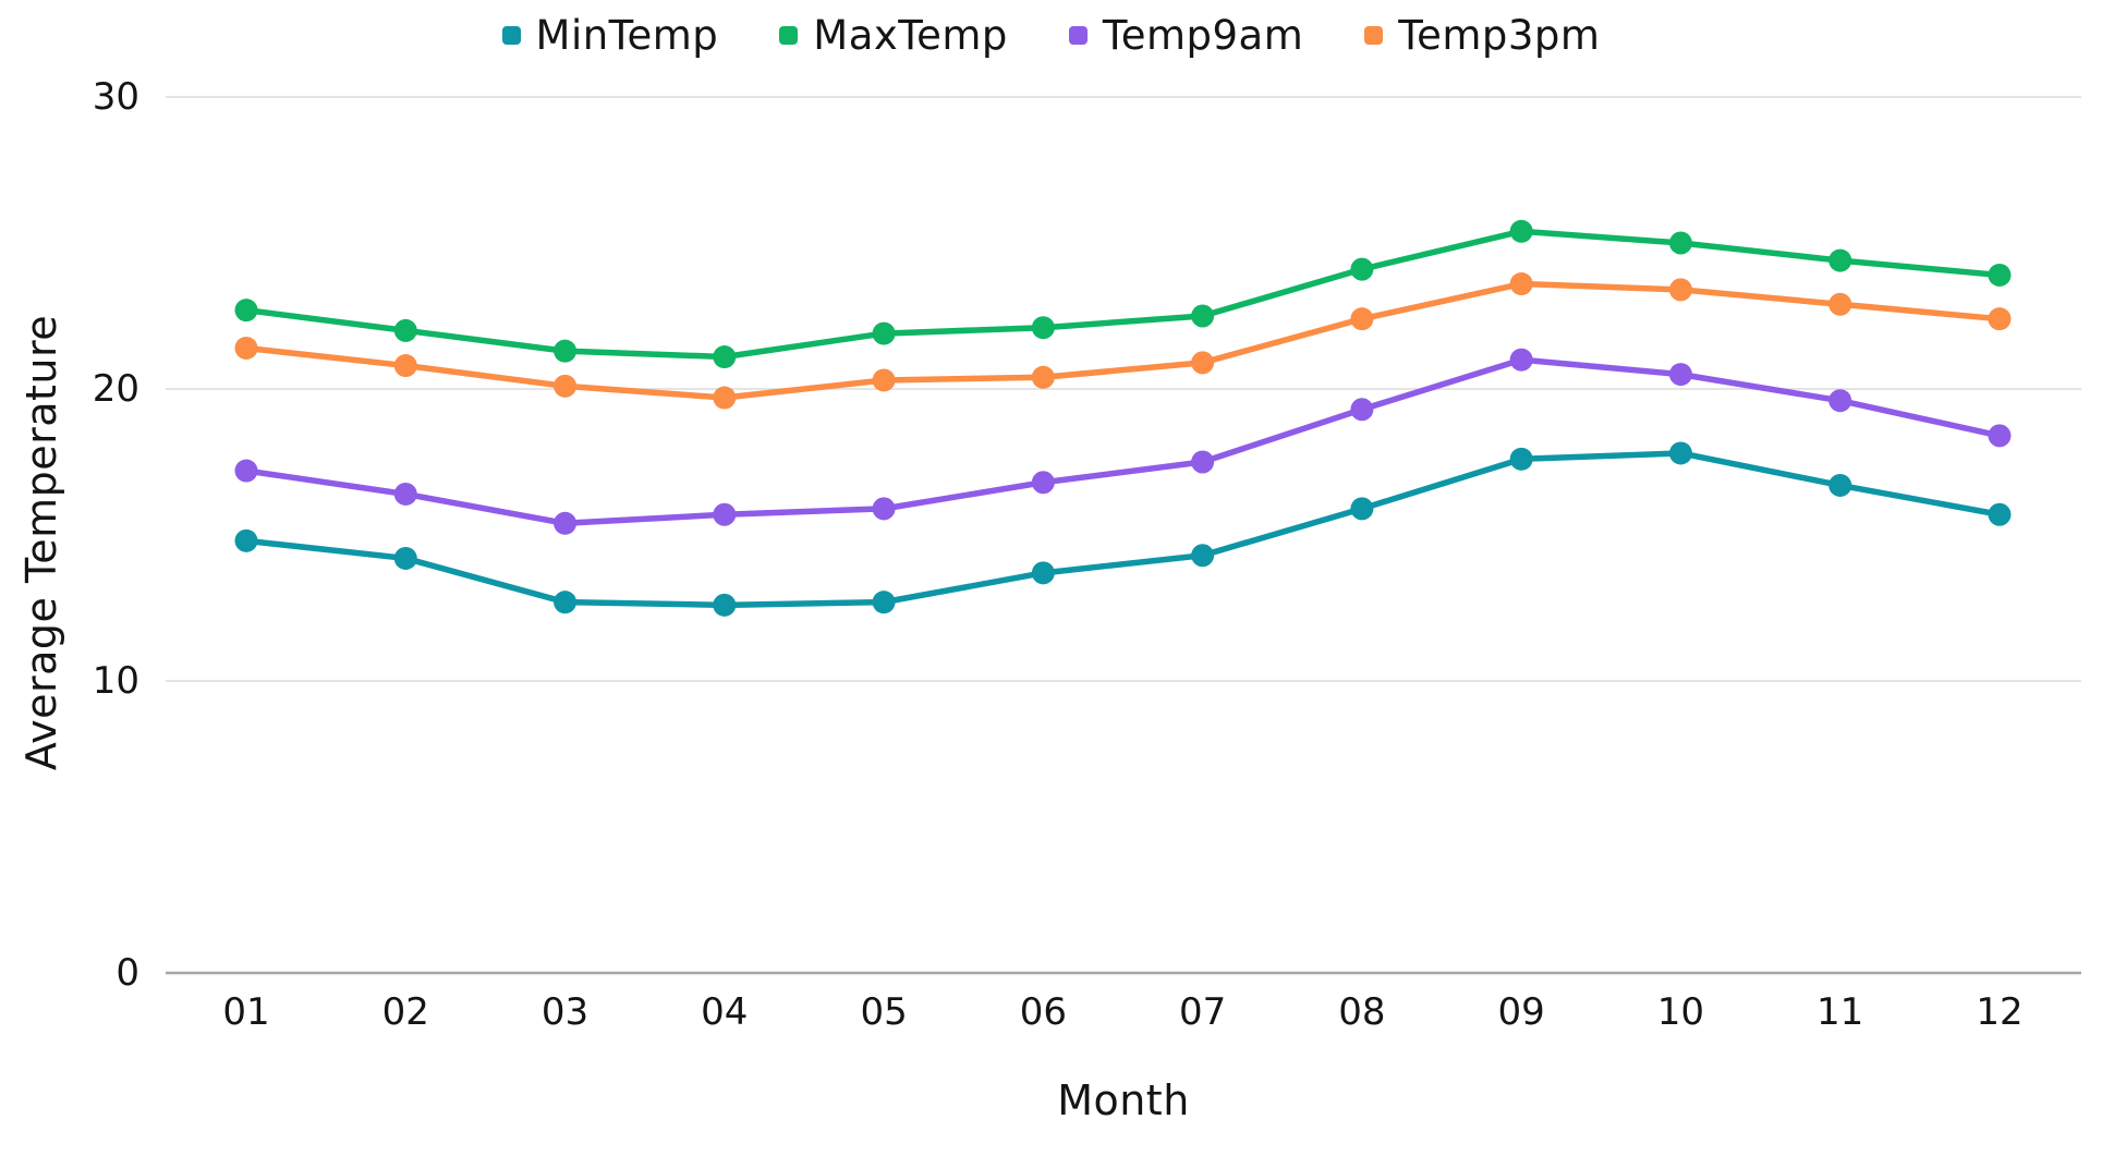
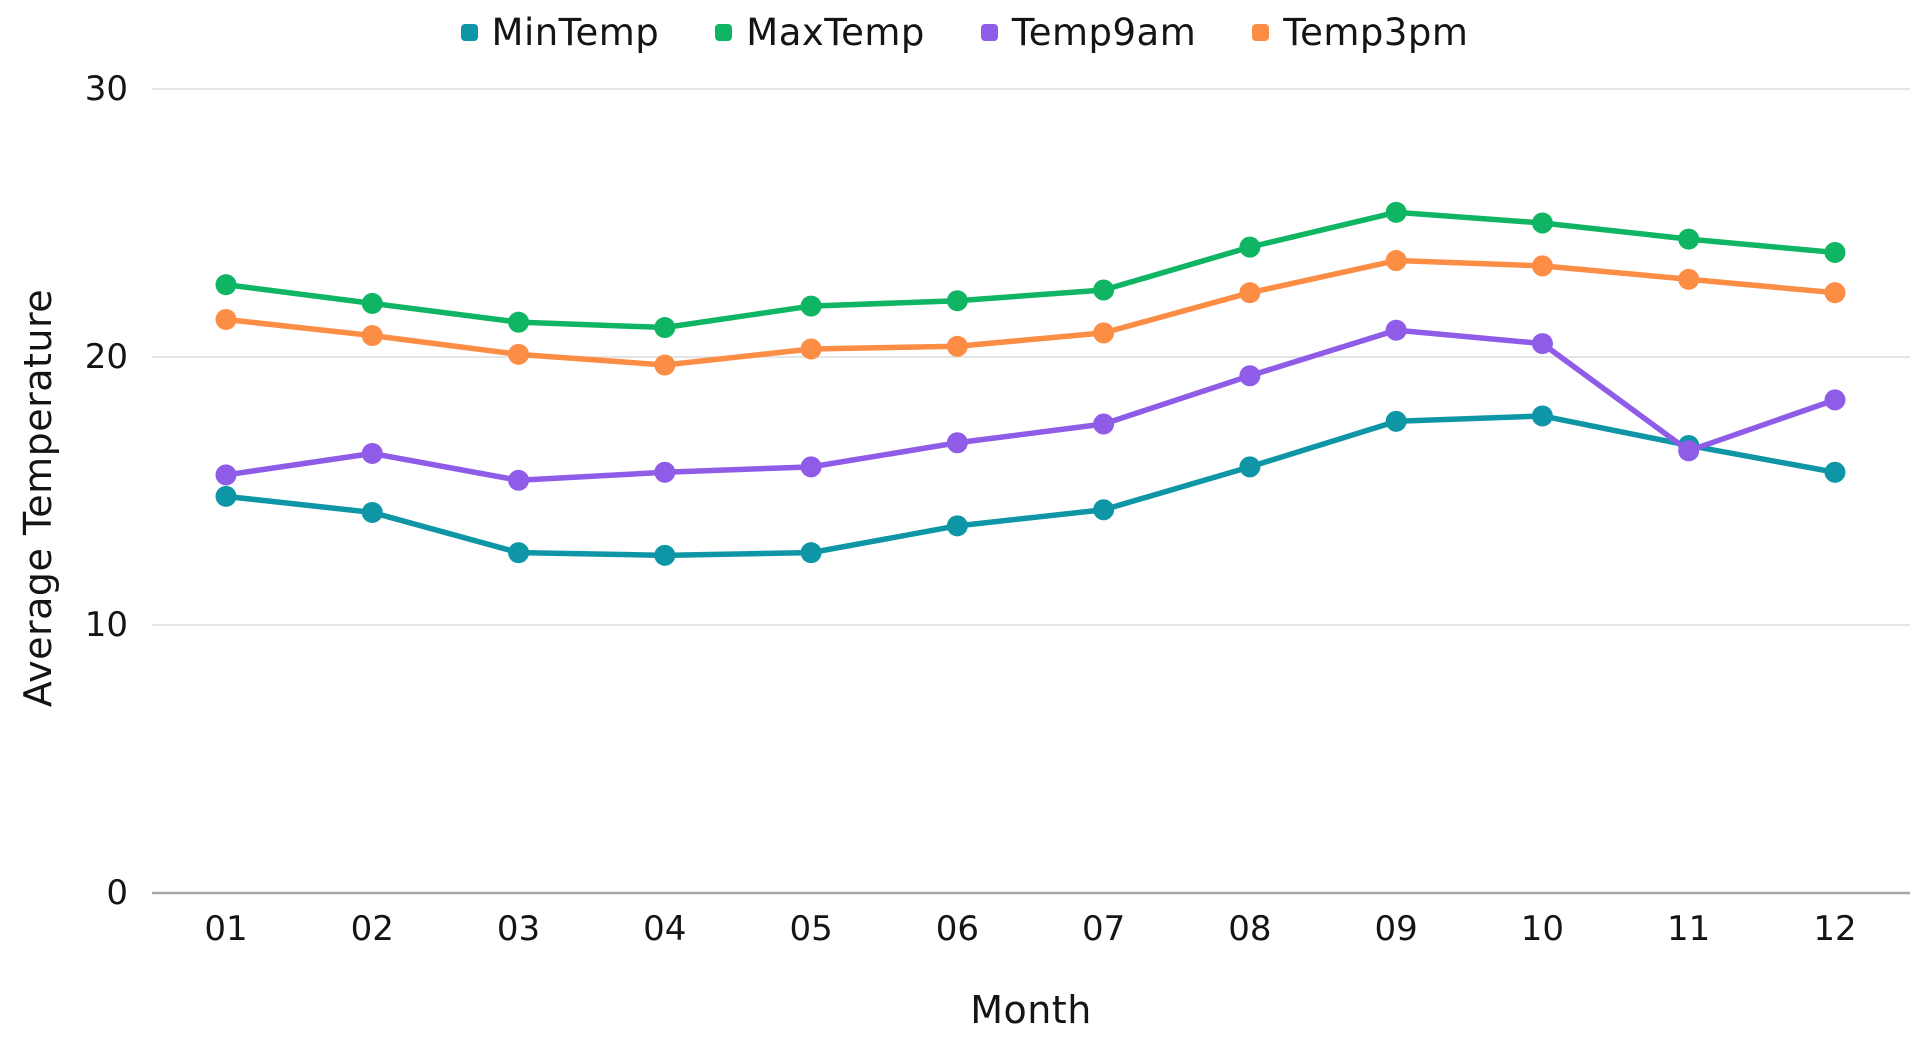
Temp9am/01: 17.2 -> 15.6
Temp9am/11: 19.6 -> 16.5
